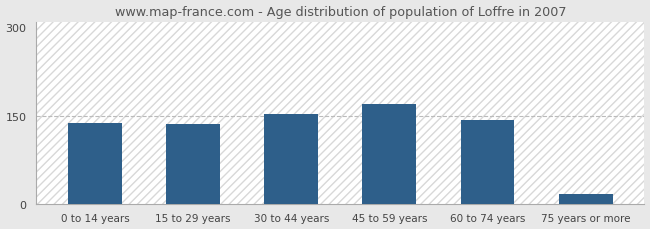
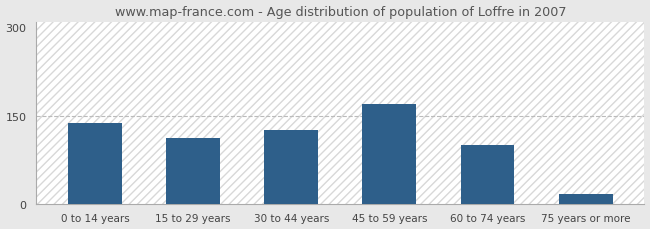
15 to 29 years: 135 -> 112
30 to 44 years: 152 -> 126
60 to 74 years: 142 -> 100
